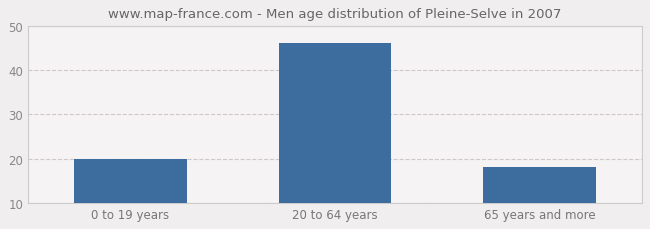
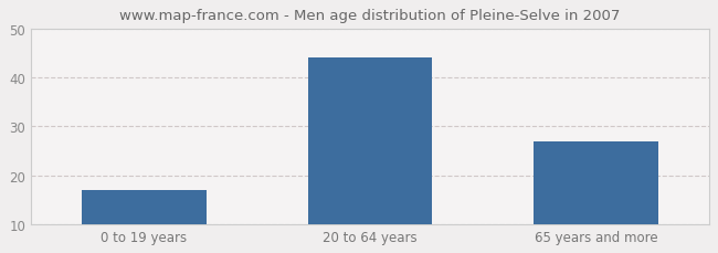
0 to 19 years: 20 -> 17
20 to 64 years: 46 -> 44
65 years and more: 18 -> 27
